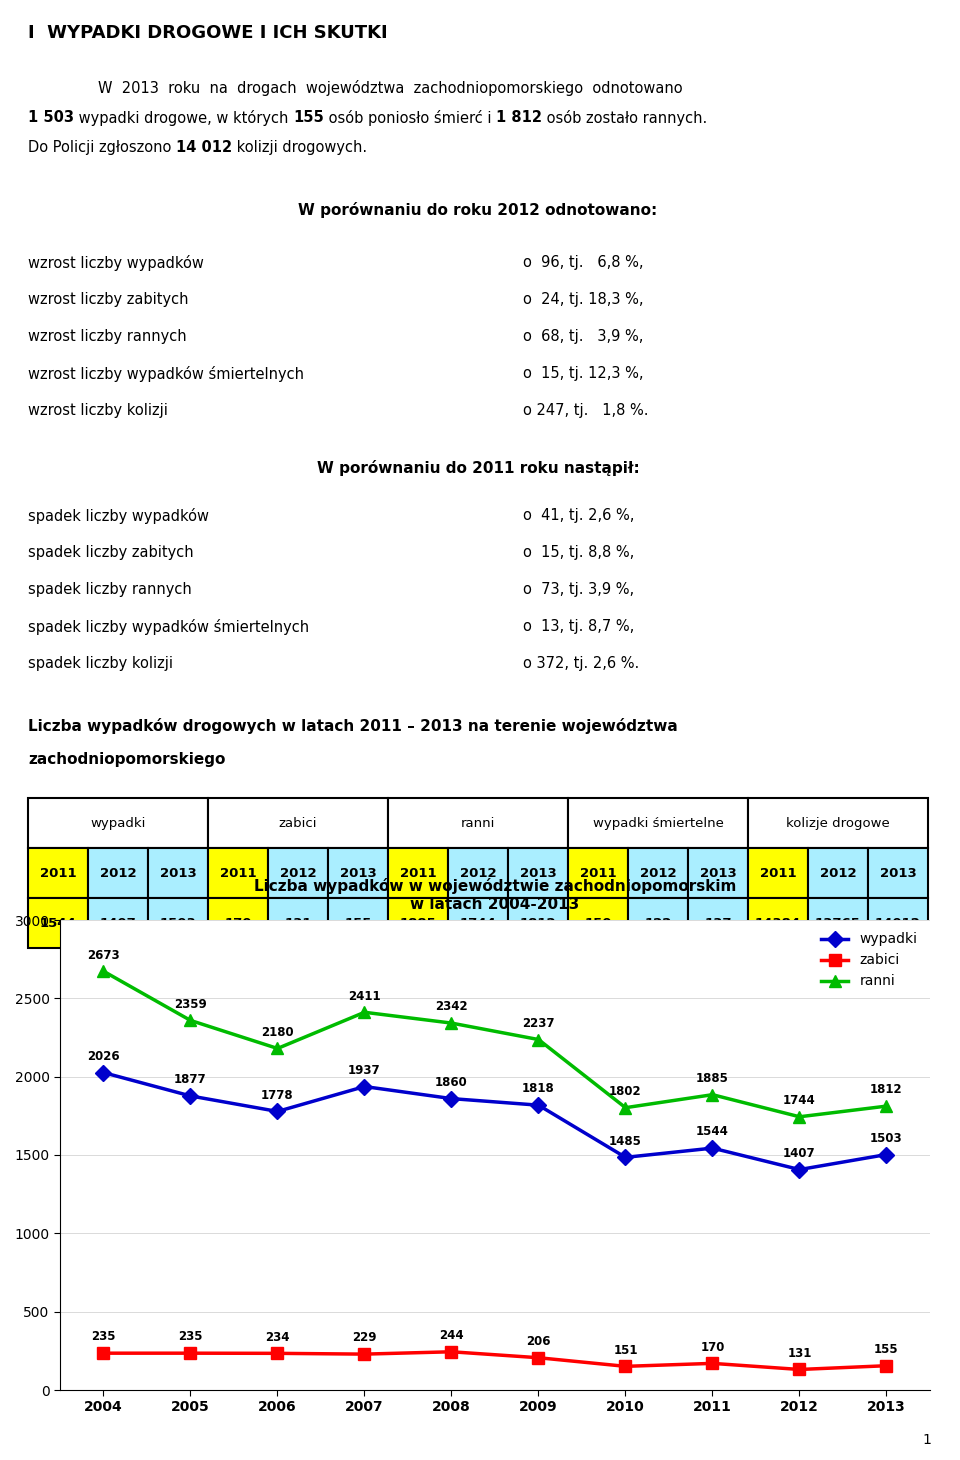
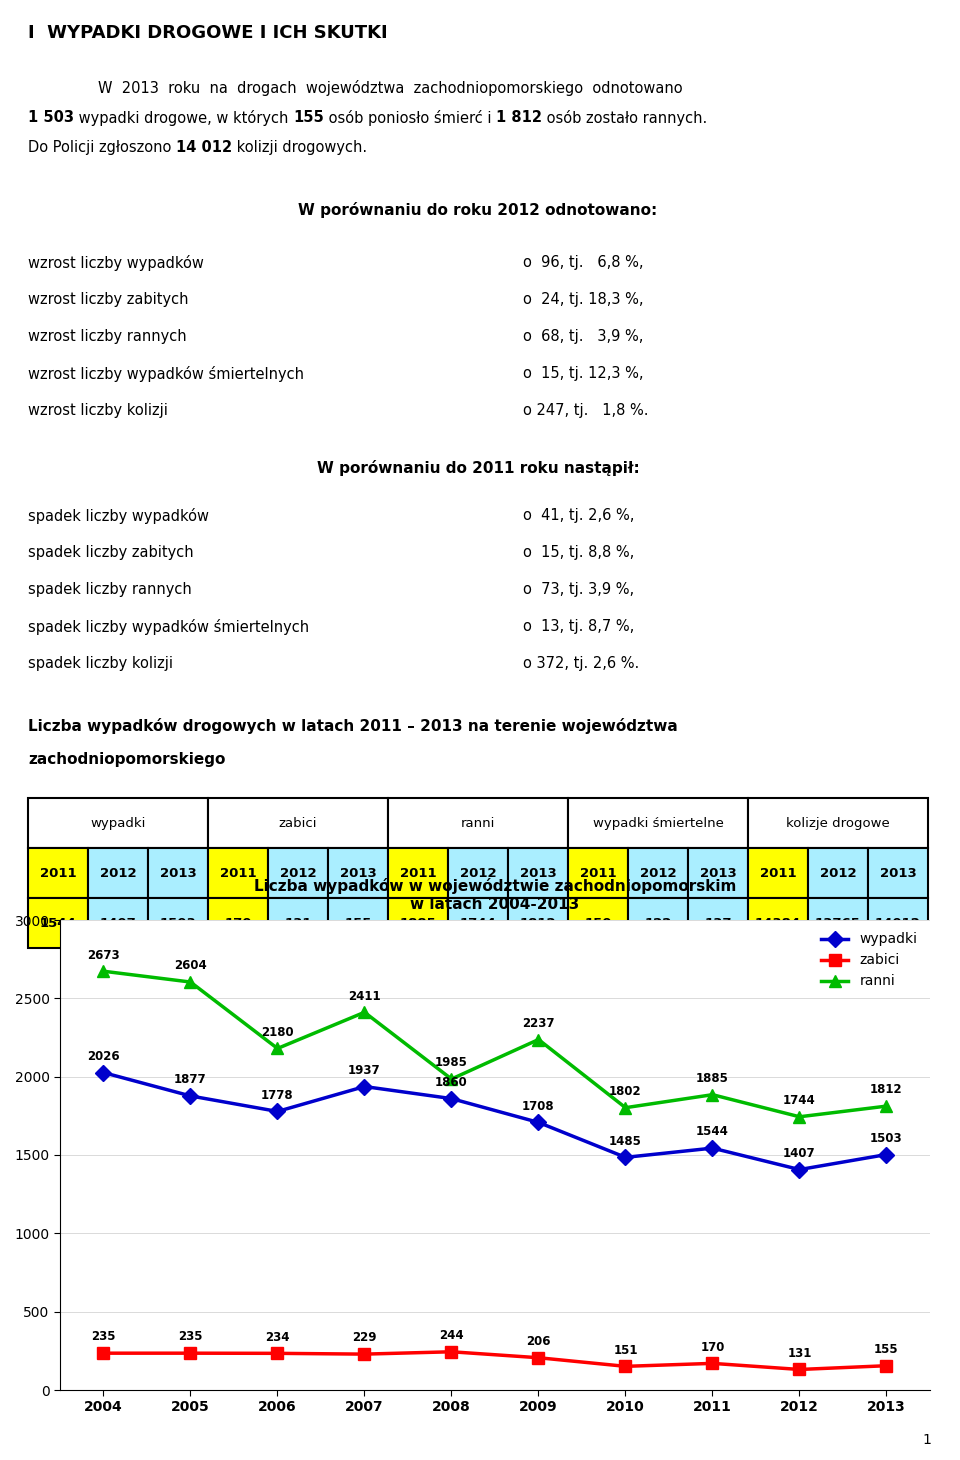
ranni/2005: 2359 -> 2604
ranni/2008: 2342 -> 1985
wypadki/2009: 1818 -> 1708
